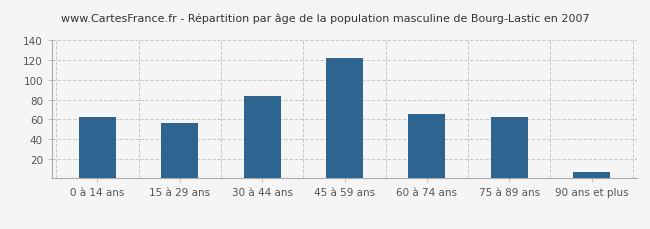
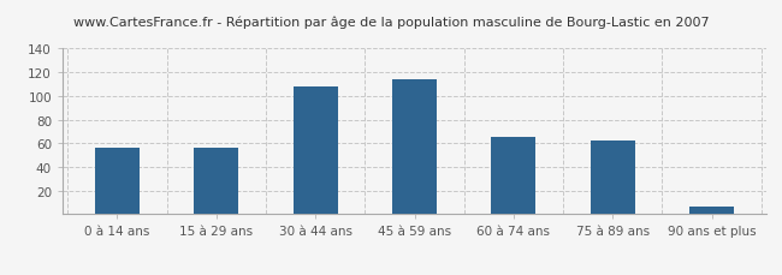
0 à 14 ans: 62 -> 56
30 à 44 ans: 84 -> 108
45 à 59 ans: 122 -> 114
